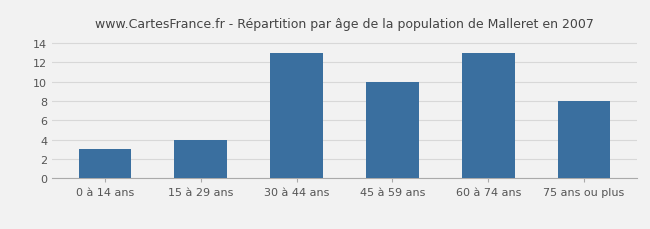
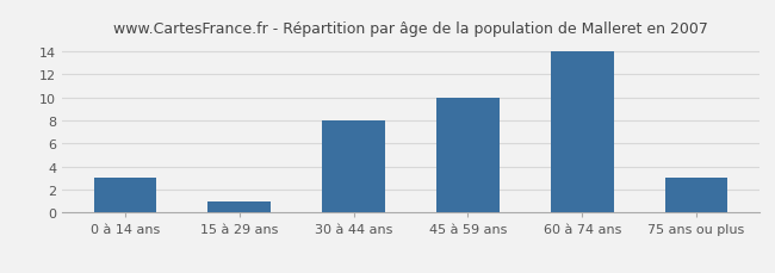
15 à 29 ans: 4 -> 1
30 à 44 ans: 13 -> 8
60 à 74 ans: 13 -> 14
75 ans ou plus: 8 -> 3
